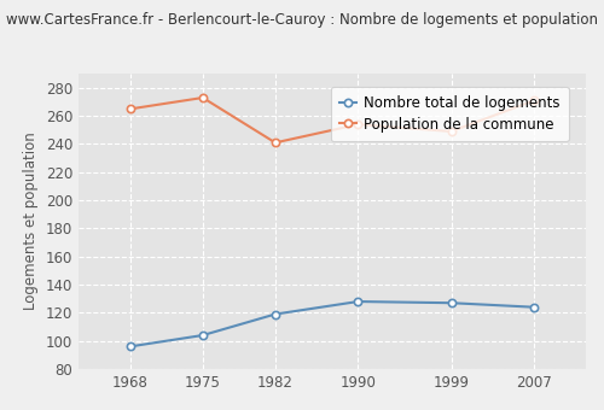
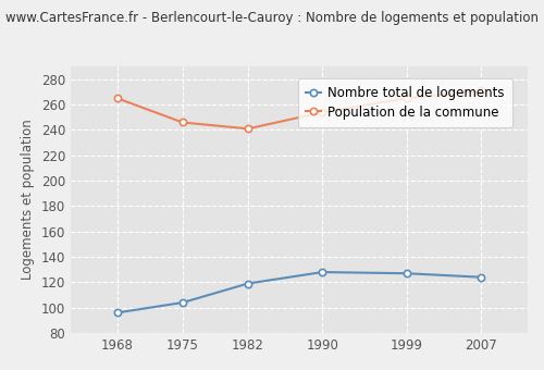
Population de la commune/1975: 273 -> 246
Population de la commune/1999: 249 -> 265
